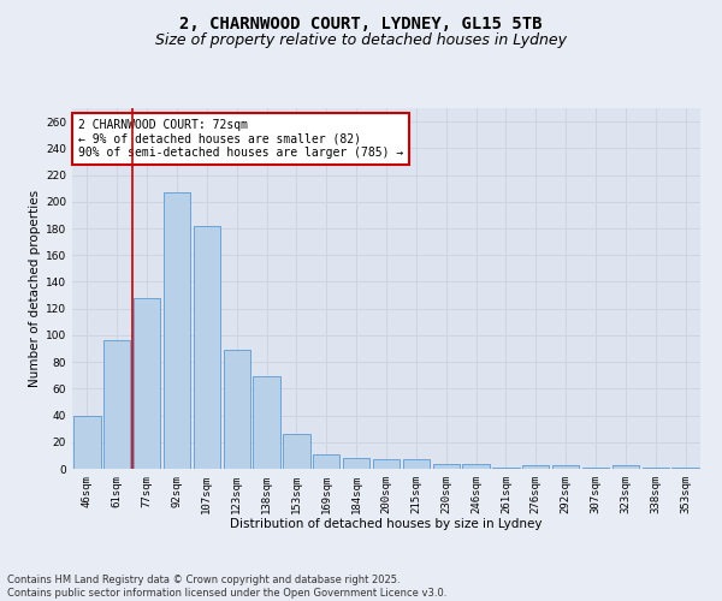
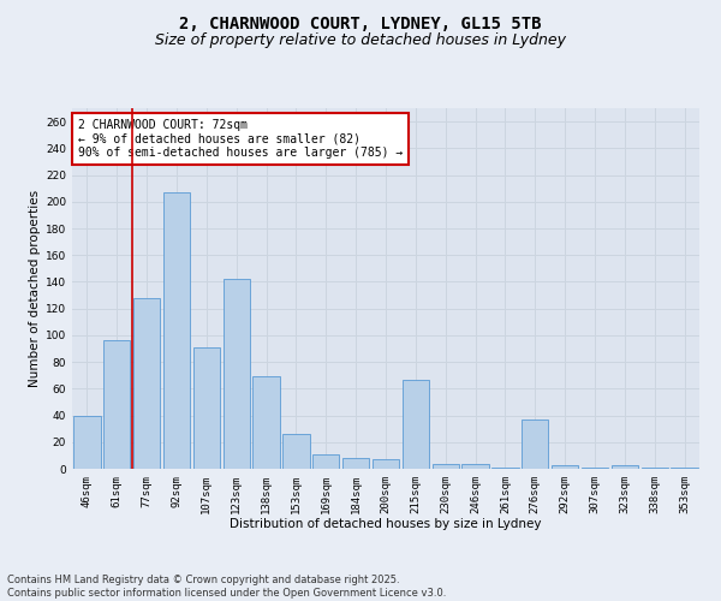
107sqm: 182 -> 91
123sqm: 89 -> 142
215sqm: 7 -> 67
276sqm: 3 -> 37
